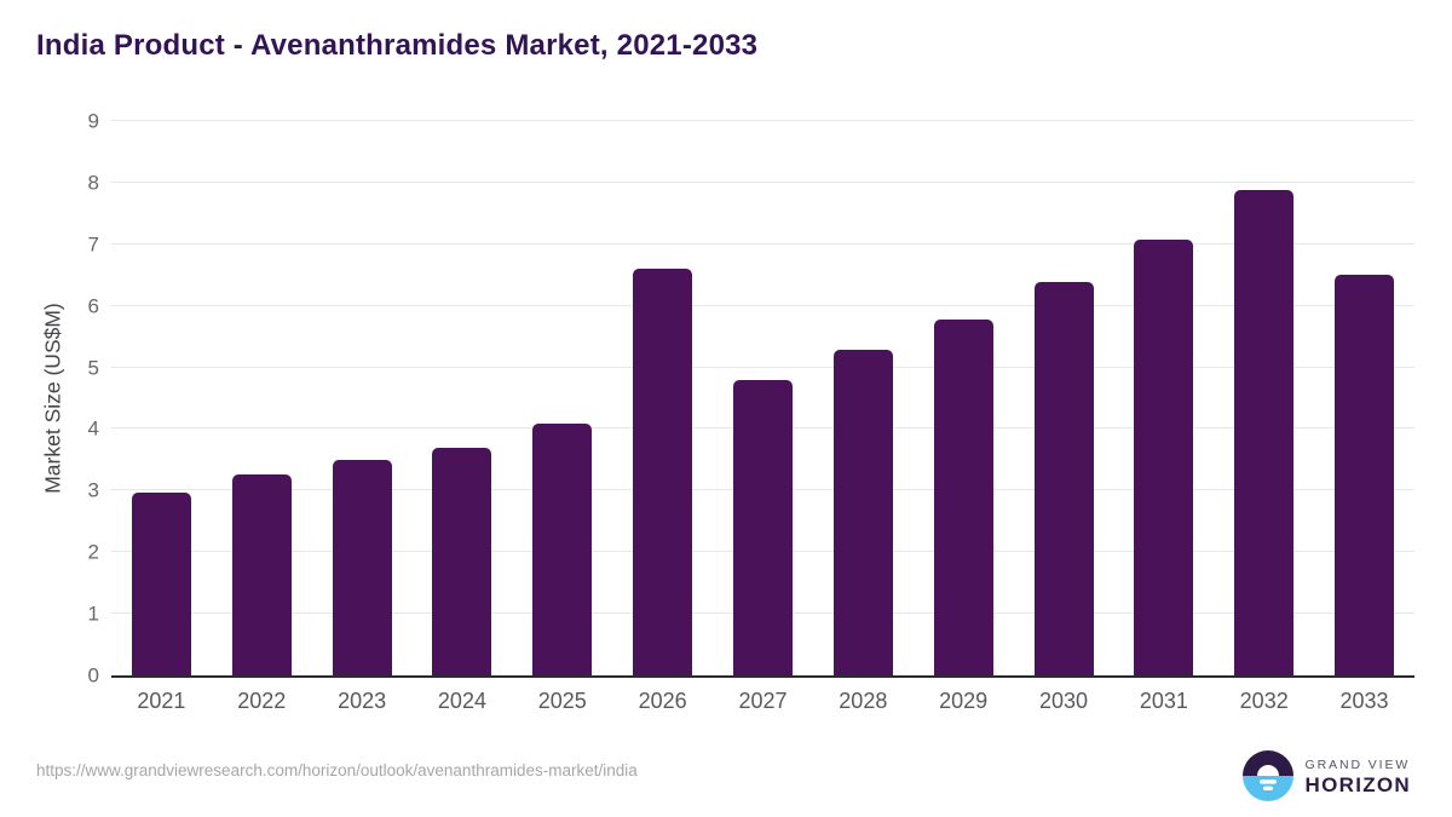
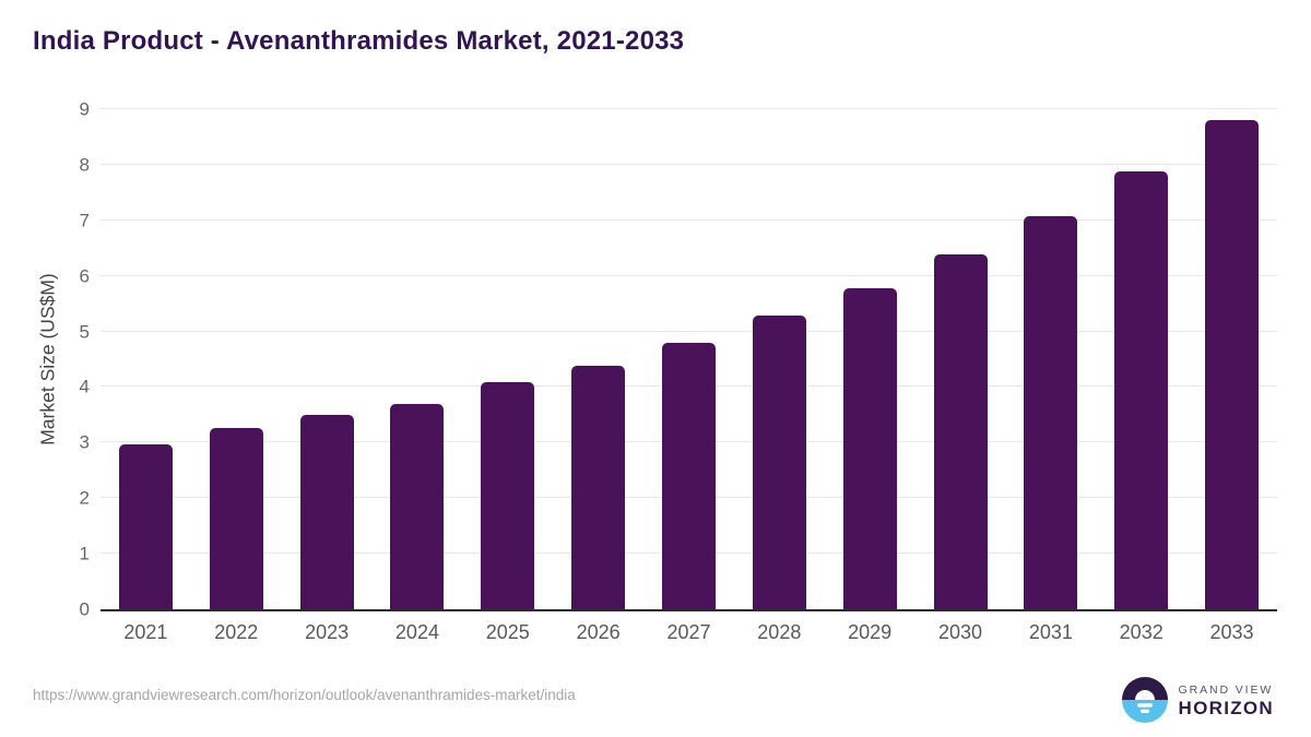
2026: 6.6 -> 4.4
2033: 6.5 -> 8.8
